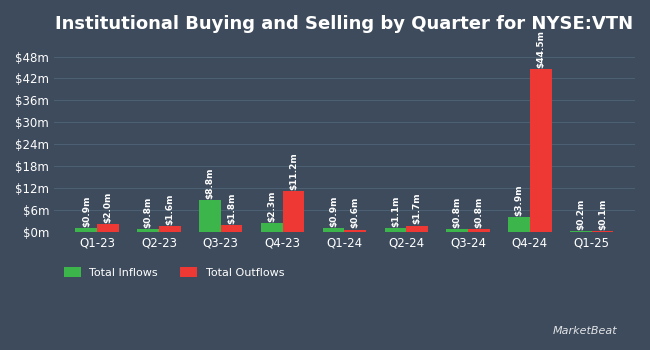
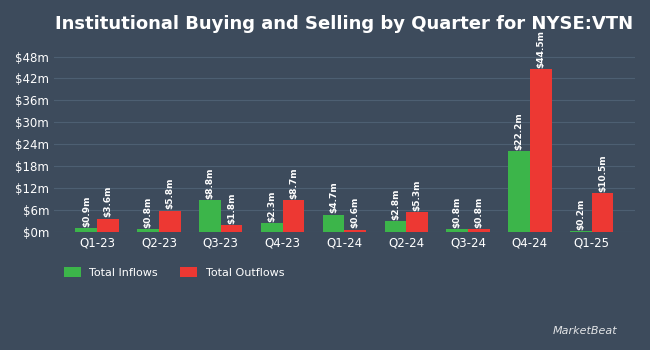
Total Outflows/Q1-23: $2.0m -> $3.6m
Total Outflows/Q2-23: $1.6m -> $5.8m
Total Outflows/Q4-23: $11.2m -> $8.7m
Total Inflows/Q1-24: $0.9m -> $4.7m
Total Inflows/Q2-24: $1.1m -> $2.8m
Total Outflows/Q2-24: $1.7m -> $5.3m
Total Inflows/Q4-24: $3.9m -> $22.2m
Total Outflows/Q1-25: $0.1m -> $10.5m
